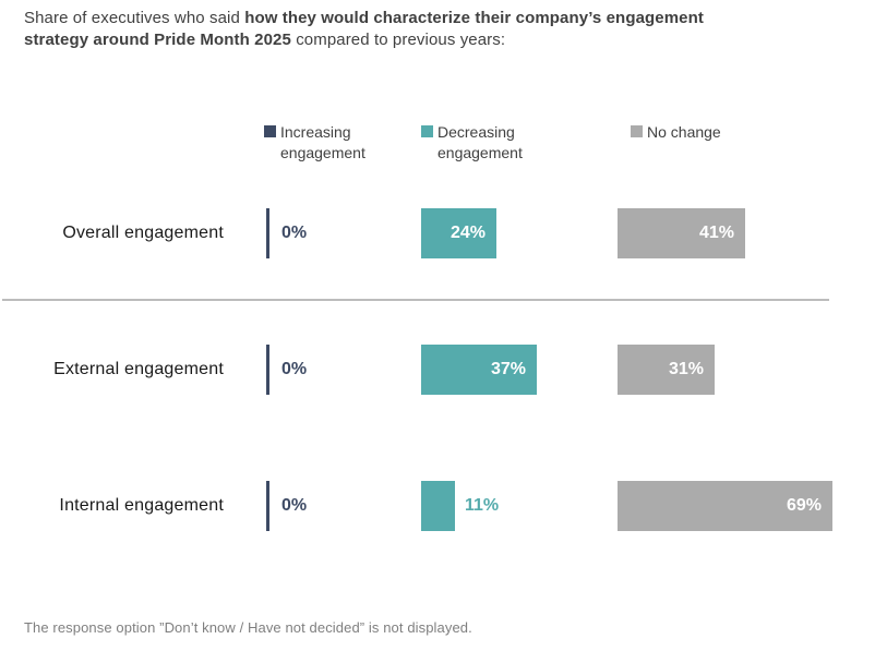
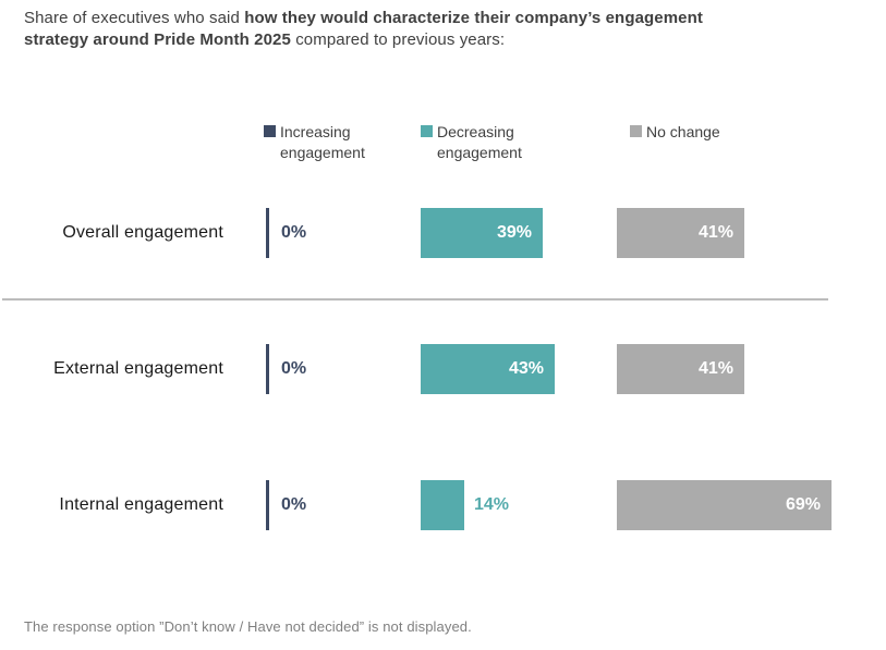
Decreasing engagement/Overall engagement: 24% -> 39%
Decreasing engagement/External engagement: 37% -> 43%
No change/External engagement: 31% -> 41%
Decreasing engagement/Internal engagement: 11% -> 14%
